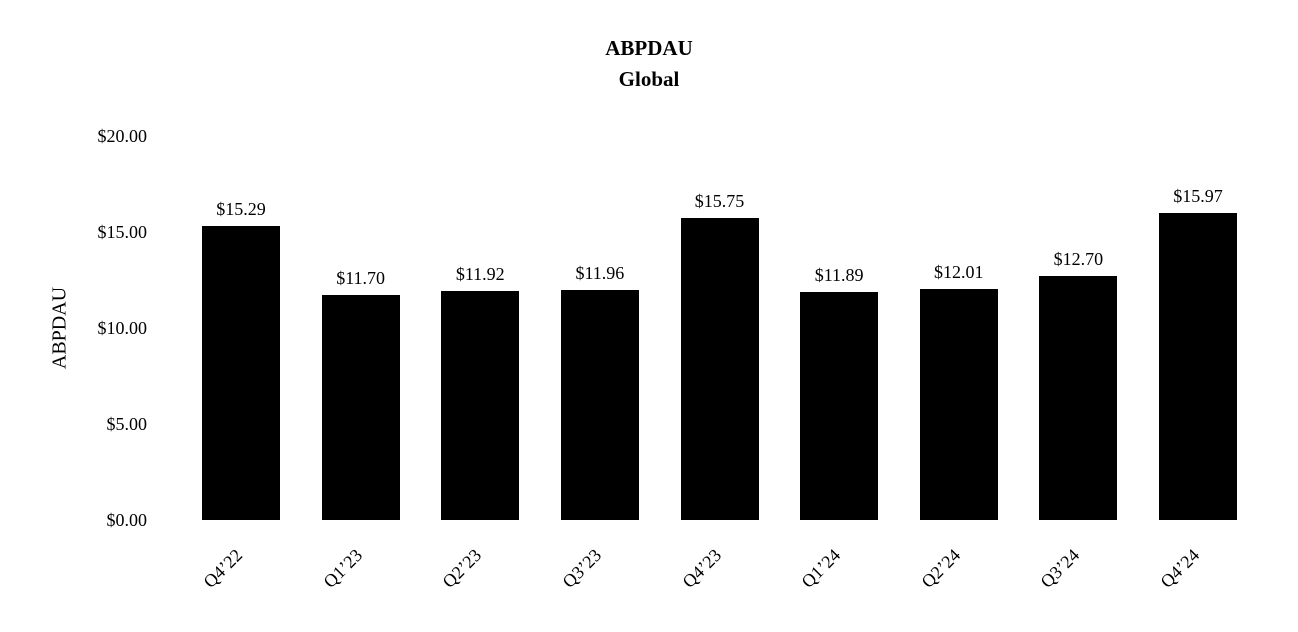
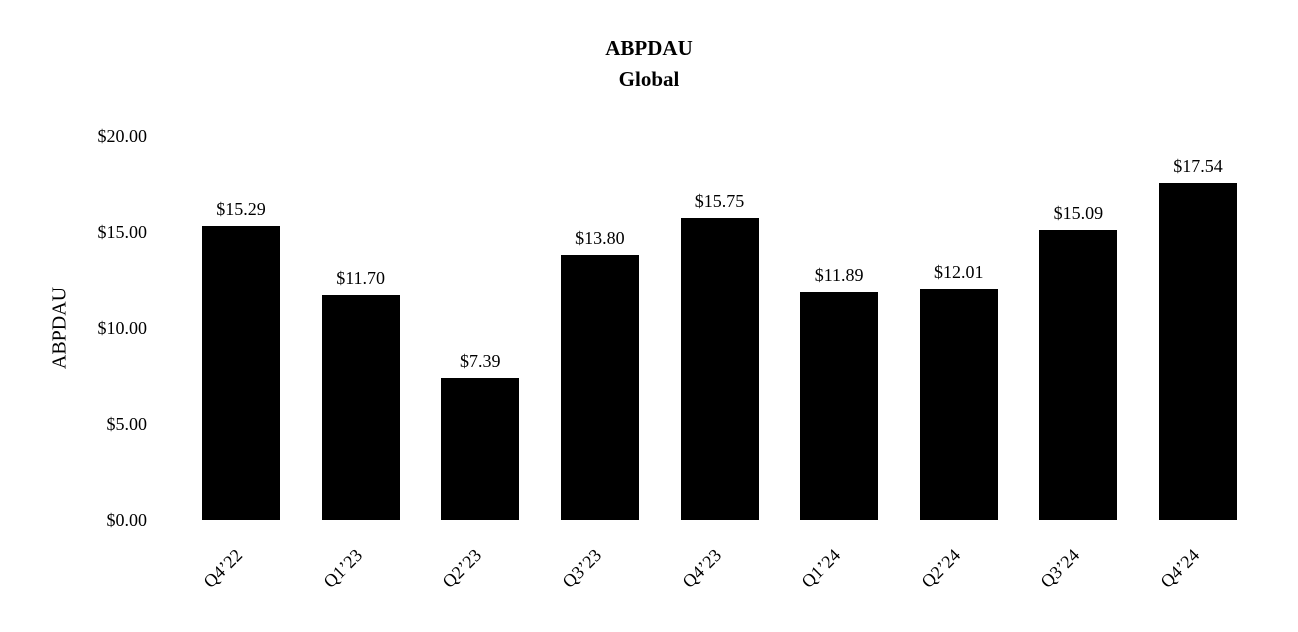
Q2’23: $11.92 -> $7.39
Q3’23: $11.96 -> $13.80
Q3’24: $12.70 -> $15.09
Q4’24: $15.97 -> $17.54
